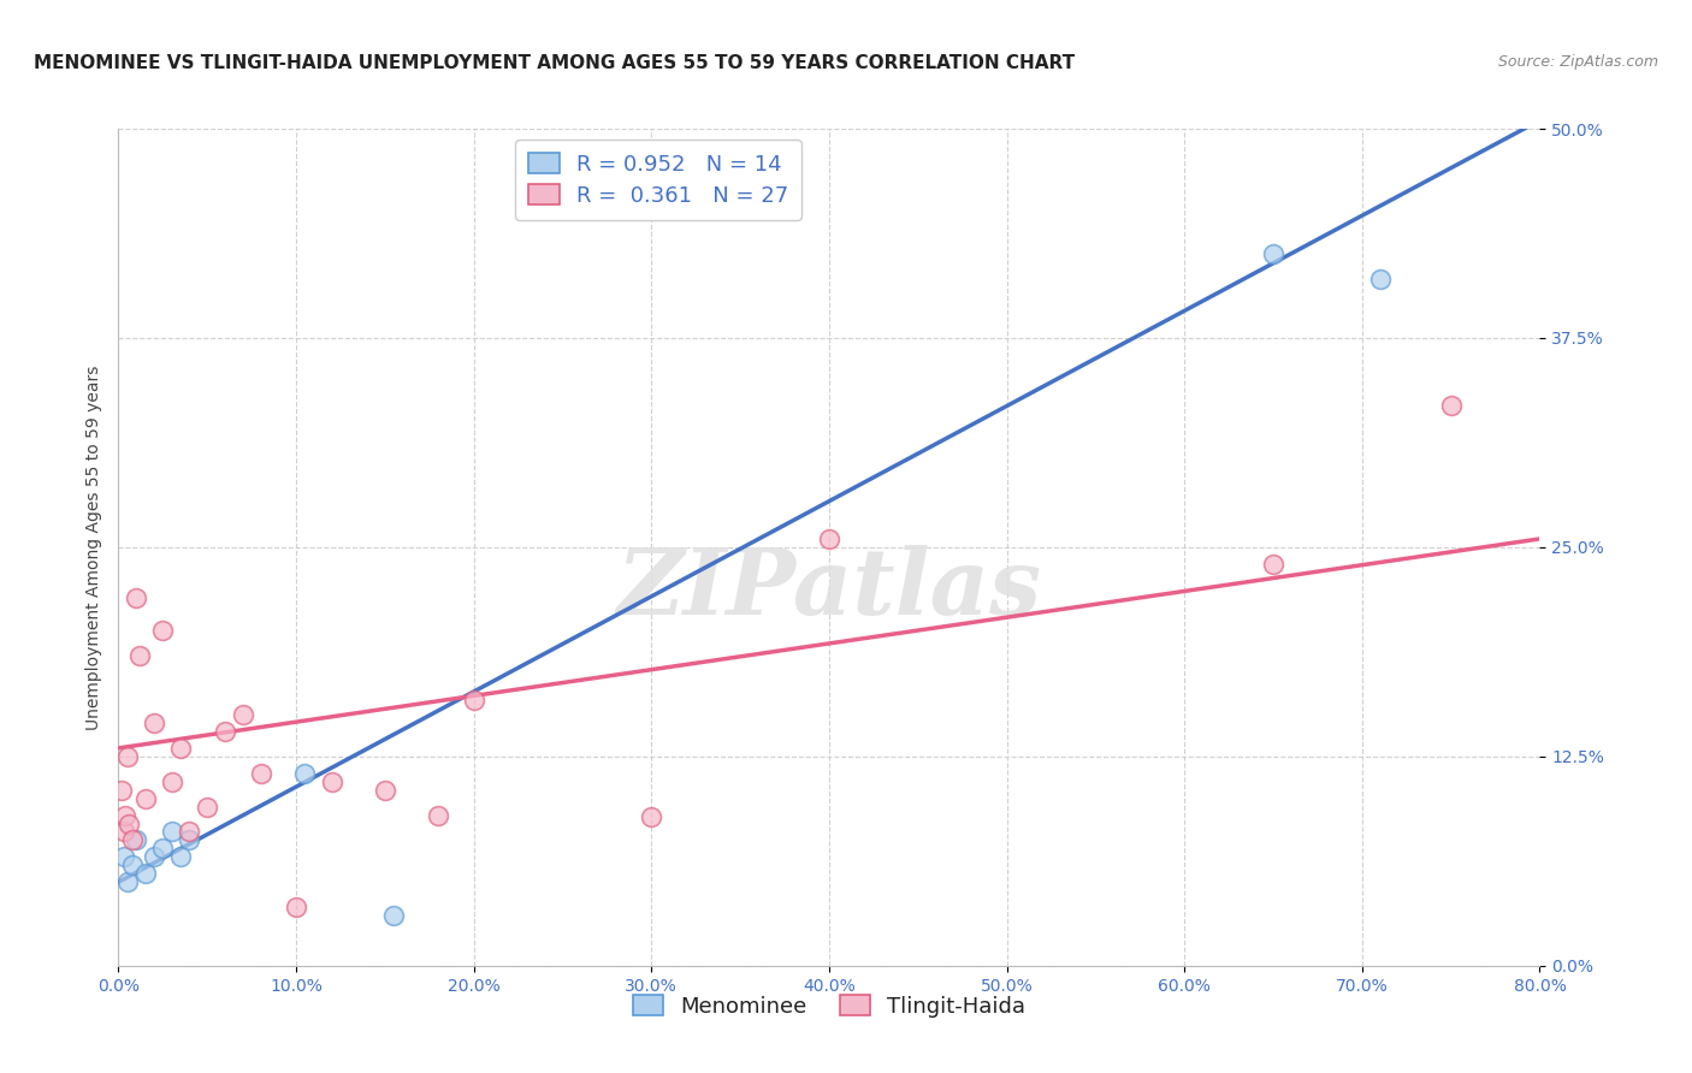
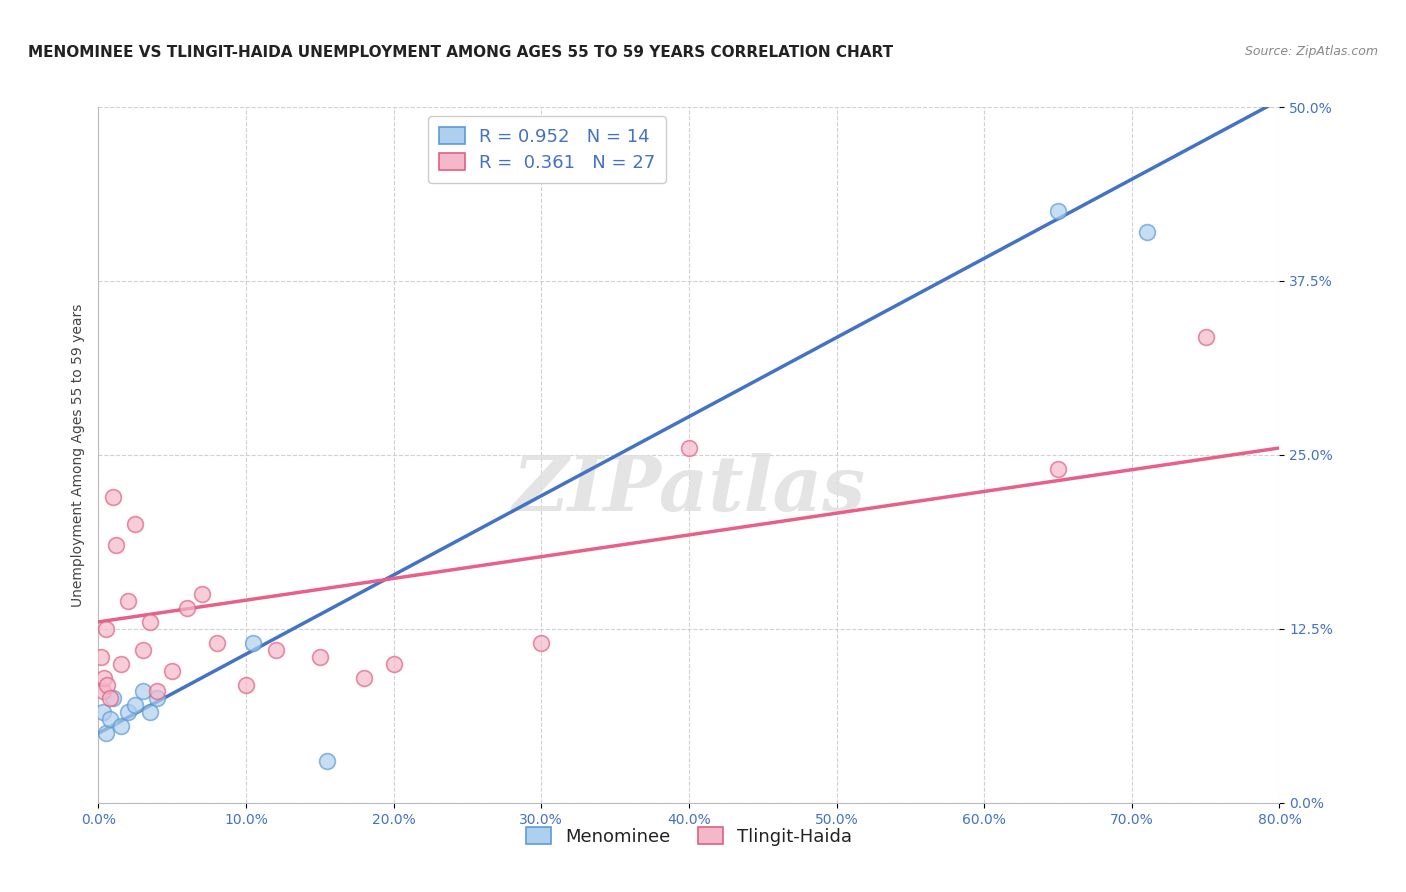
Tlingit-Haida/10.0%: 3.5% -> 8.5%
Tlingit-Haida/20.0%: 15.9% -> 10.0%
Tlingit-Haida/30.0%: 8.9% -> 11.5%
